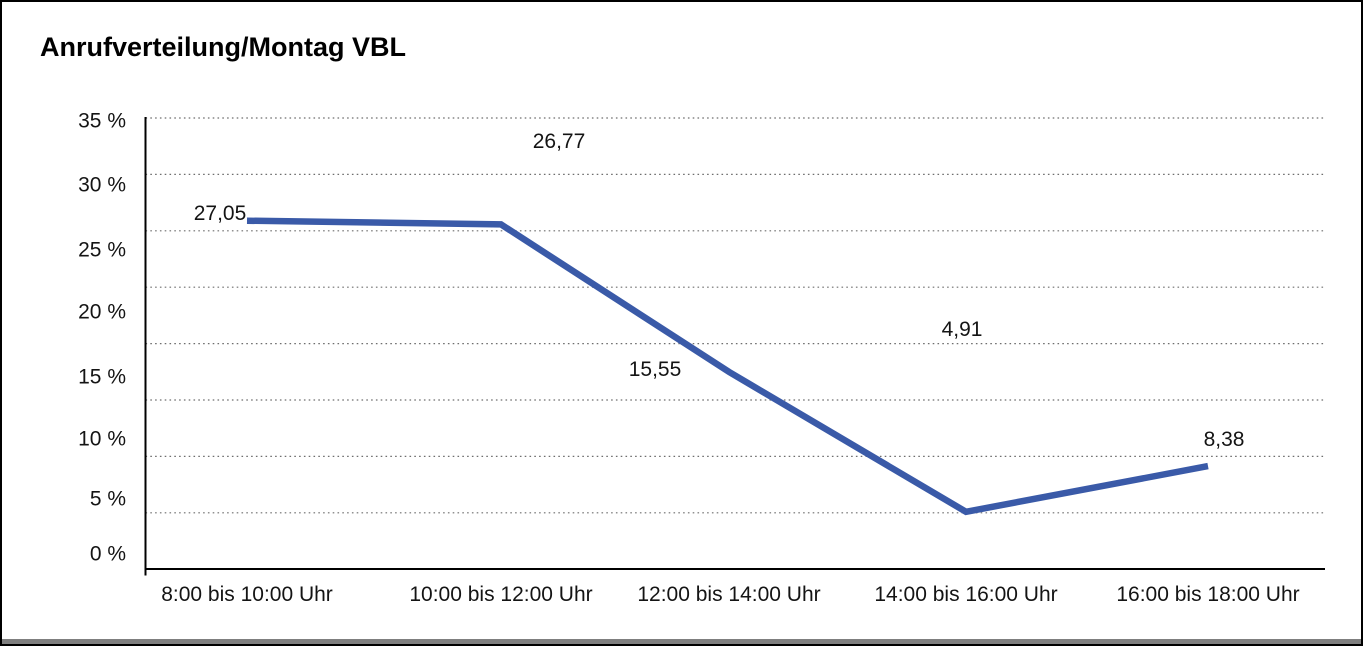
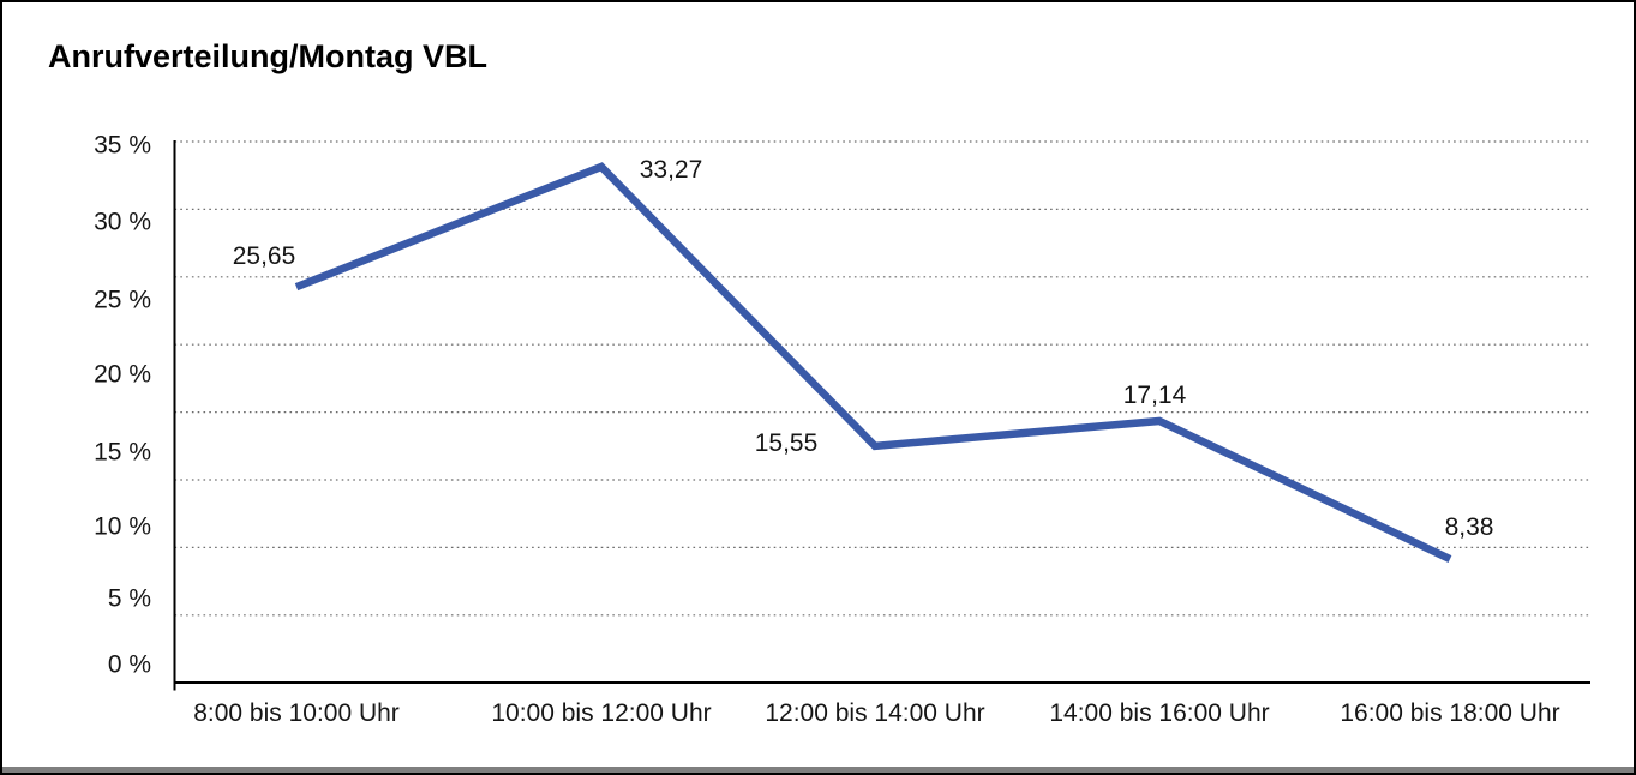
8:00 bis 10:00 Uhr: 27,05 -> 25,65
10:00 bis 12:00 Uhr: 26,77 -> 33,27
14:00 bis 16:00 Uhr: 4,91 -> 17,14
